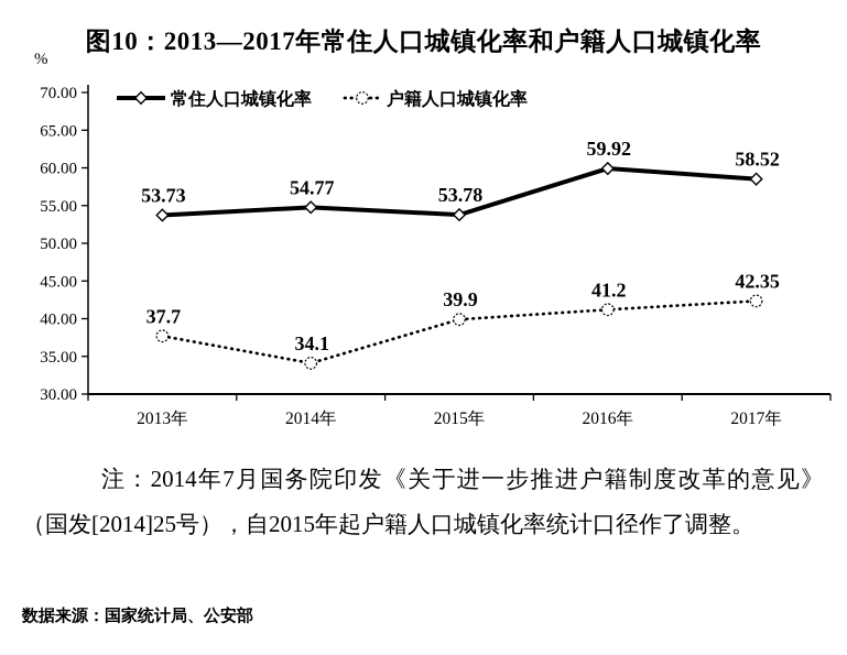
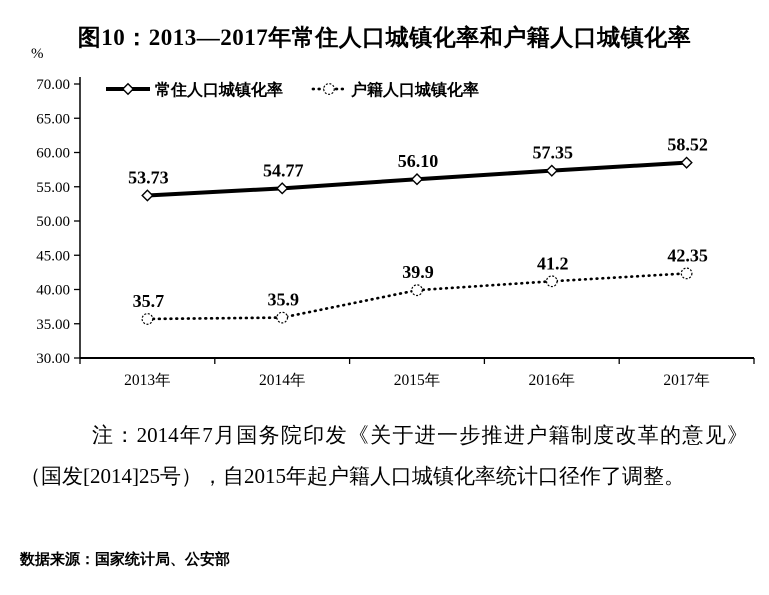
户籍人口城镇化率/2013年: 37.7 -> 35.7
户籍人口城镇化率/2014年: 34.1 -> 35.9
常住人口城镇化率/2015年: 53.78 -> 56.10
常住人口城镇化率/2016年: 59.92 -> 57.35
